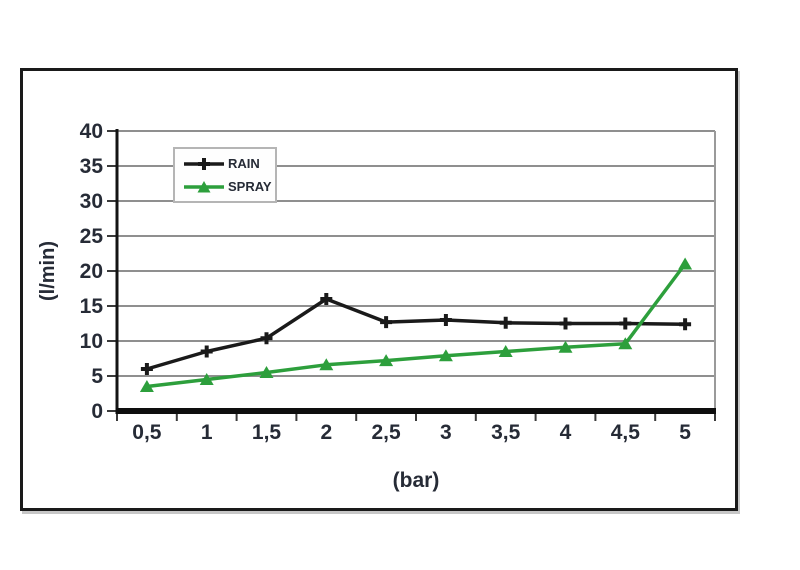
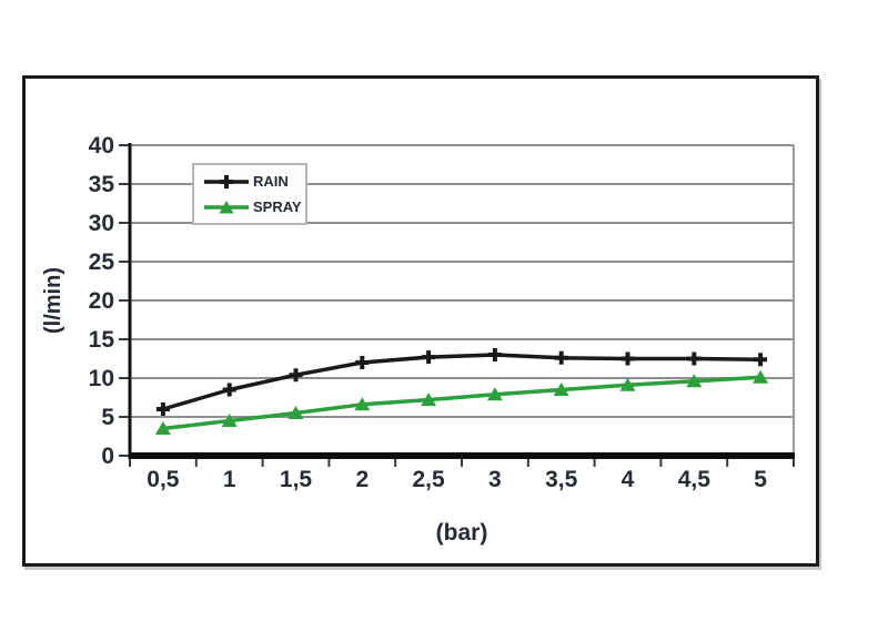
RAIN/2: 16 -> 12
SPRAY/5: 21 -> 10
